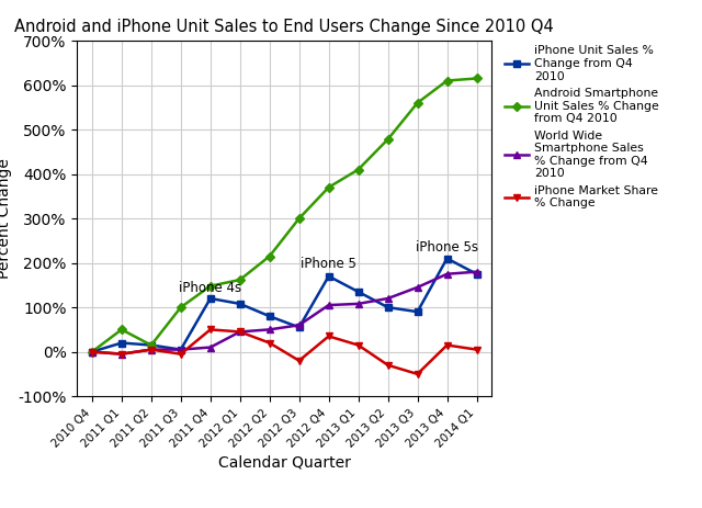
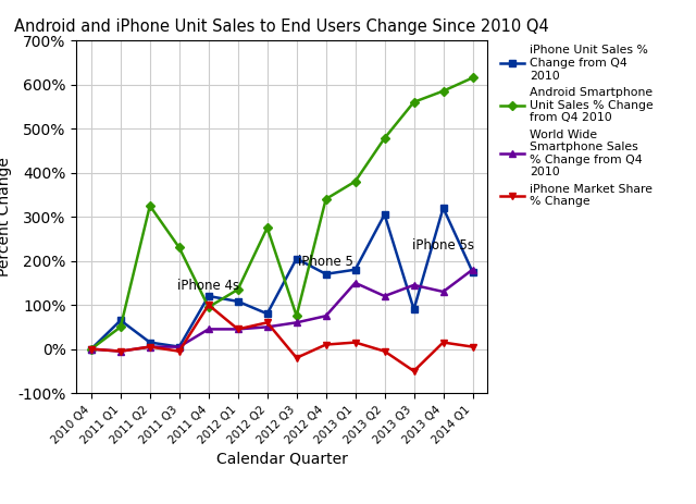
iPhone Unit Sales % Change from Q4 2010/2011 Q1: 20% -> 65%
Android Smartphone Unit Sales % Change from Q4 2010/2011 Q2: 15% -> 325%
Android Smartphone Unit Sales % Change from Q4 2010/2011 Q3: 100% -> 230%
Android Smartphone Unit Sales % Change from Q4 2010/2011 Q4: 148% -> 95%
World Wide Smartphone Sales % Change from Q4 2010/2011 Q4: 10% -> 45%
iPhone Market Share % Change/2011 Q4: 50% -> 100%
Android Smartphone Unit Sales % Change from Q4 2010/2012 Q1: 162% -> 135%
Android Smartphone Unit Sales % Change from Q4 2010/2012 Q2: 215% -> 275%
iPhone Market Share % Change/2012 Q2: 20% -> 60%
iPhone Unit Sales % Change from Q4 2010/2012 Q3: 55% -> 205%
Android Smartphone Unit Sales % Change from Q4 2010/2012 Q3: 300% -> 75%
Android Smartphone Unit Sales % Change from Q4 2010/2012 Q4: 370% -> 340%
World Wide Smartphone Sales % Change from Q4 2010/2012 Q4: 105% -> 75%
iPhone Market Share % Change/2012 Q4: 35% -> 10%
iPhone Unit Sales % Change from Q4 2010/2013 Q1: 135% -> 180%
Android Smartphone Unit Sales % Change from Q4 2010/2013 Q1: 410% -> 380%
World Wide Smartphone Sales % Change from Q4 2010/2013 Q1: 108% -> 150%
iPhone Unit Sales % Change from Q4 2010/2013 Q2: 100% -> 305%
iPhone Market Share % Change/2013 Q2: -30% -> -5%
iPhone Unit Sales % Change from Q4 2010/2013 Q4: 210% -> 320%
Android Smartphone Unit Sales % Change from Q4 2010/2013 Q4: 610% -> 585%
World Wide Smartphone Sales % Change from Q4 2010/2013 Q4: 175% -> 130%
